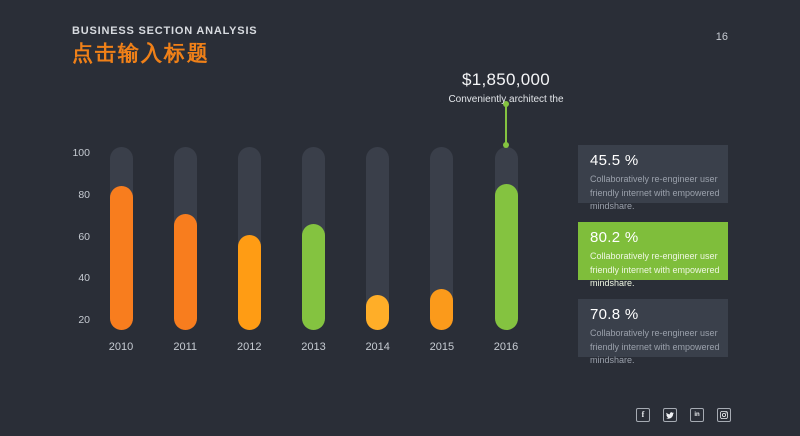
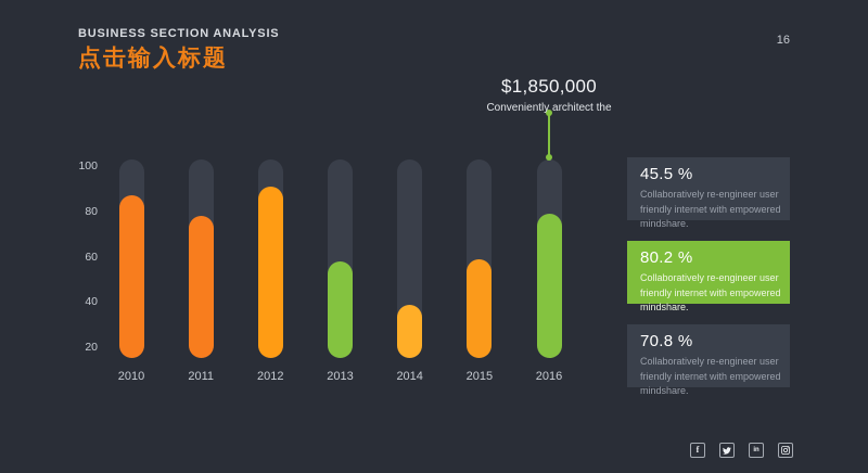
2010: 84 -> 87
2011: 71 -> 78
2012: 61 -> 91
2013: 66 -> 58
2014: 32 -> 39
2015: 35 -> 59
2016: 85 -> 79
